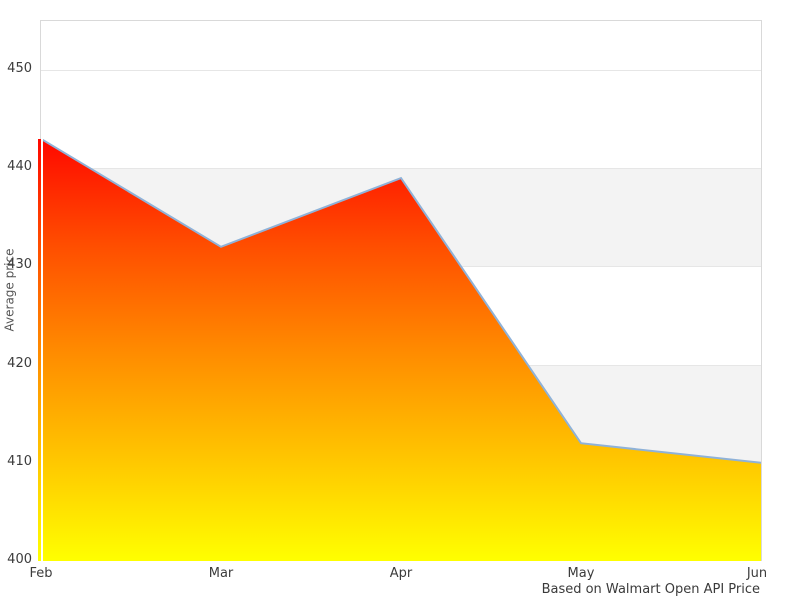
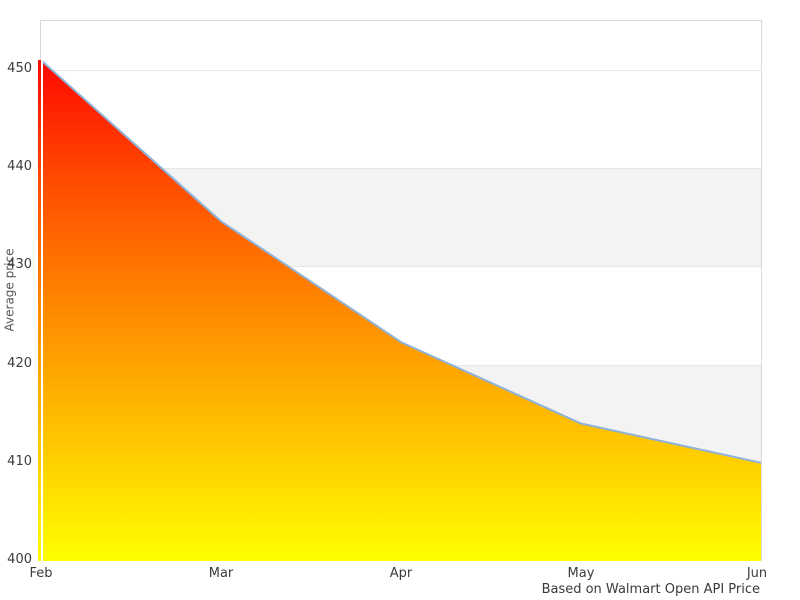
Feb: 443 -> 451
Mar: 432 -> 435
Apr: 439 -> 422
May: 412 -> 414
